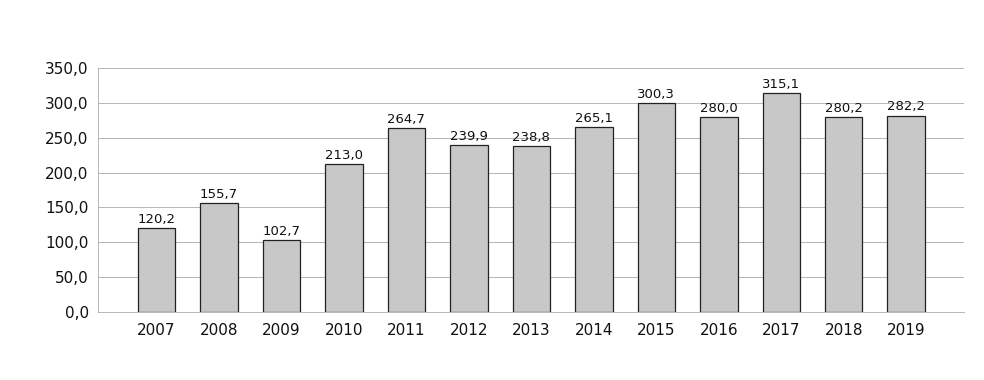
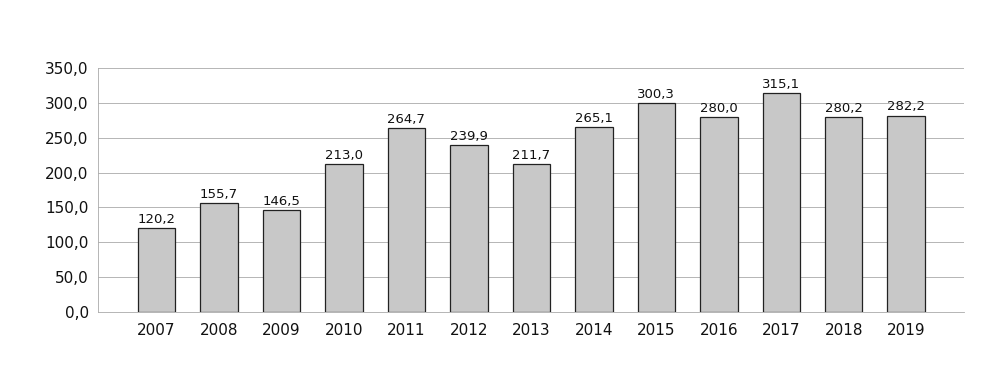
2009: 102,7 -> 146,5
2013: 238,8 -> 211,7
